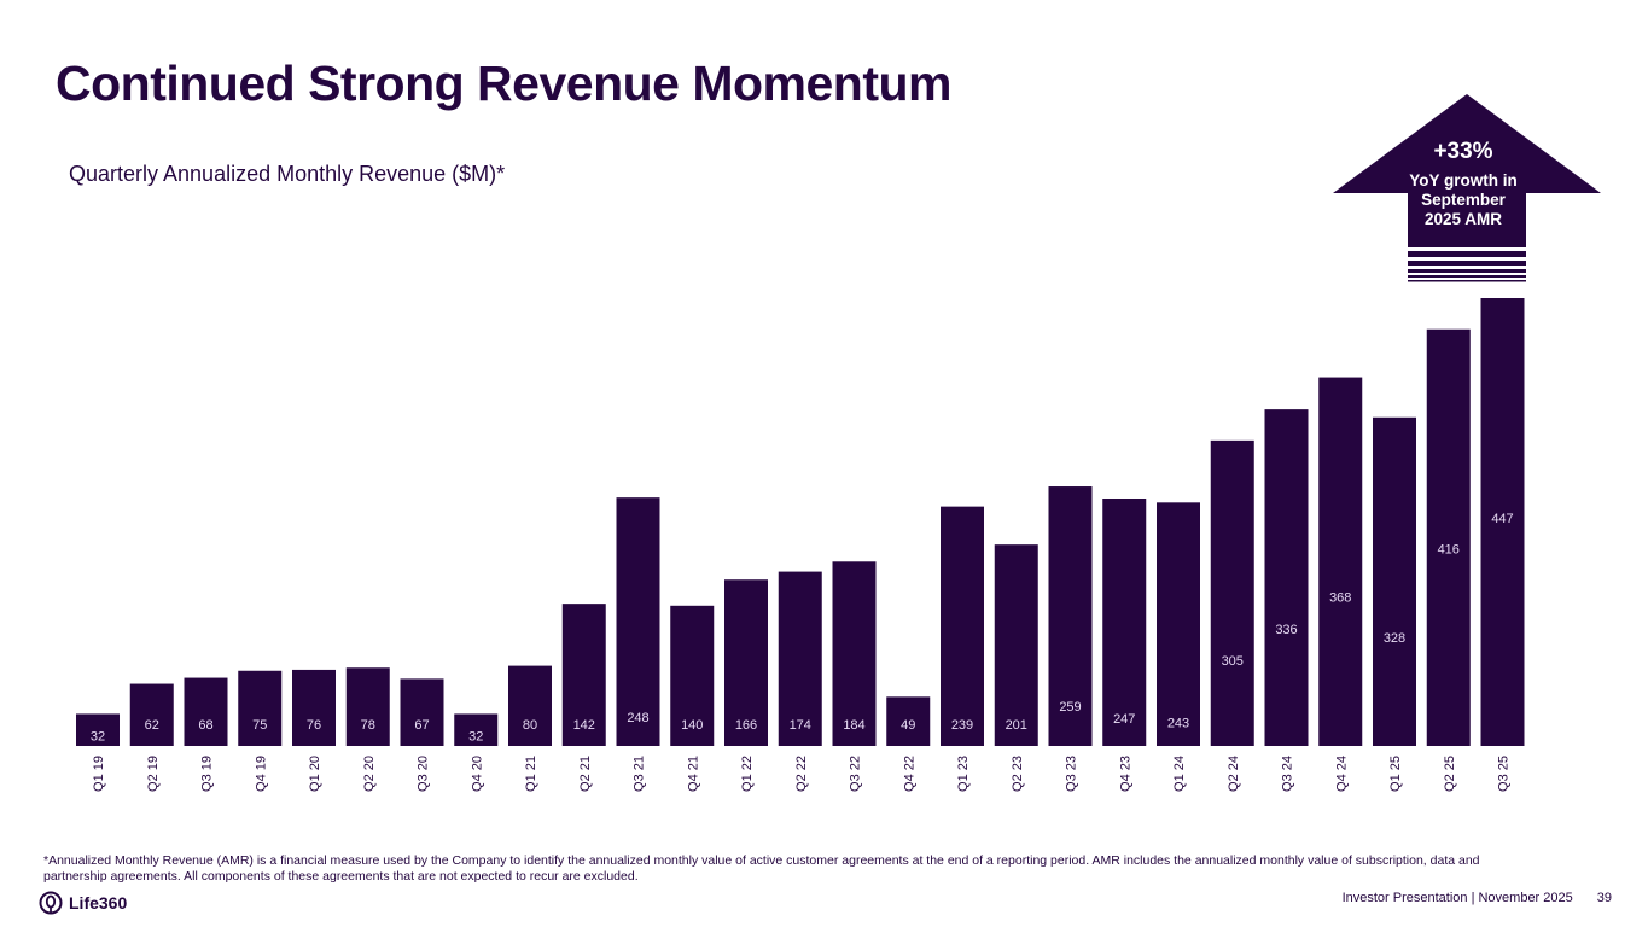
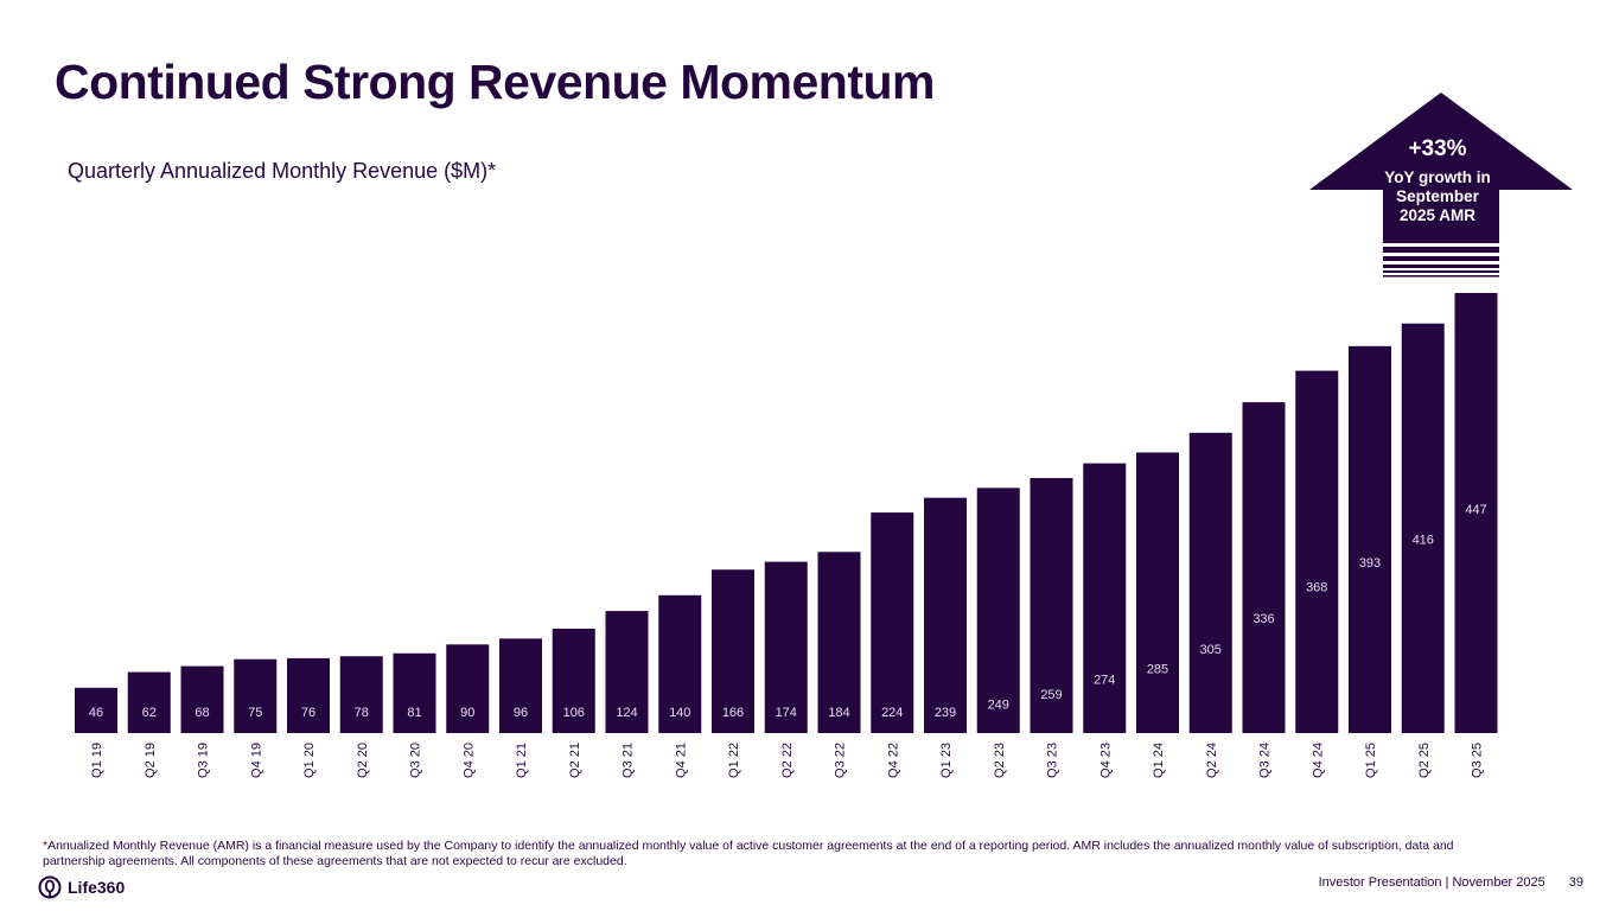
Q1 19: 32 -> 46
Q3 20: 67 -> 81
Q4 20: 32 -> 90
Q1 21: 80 -> 96
Q2 21: 142 -> 106
Q3 21: 248 -> 124
Q4 22: 49 -> 224
Q2 23: 201 -> 249
Q4 23: 247 -> 274
Q1 24: 243 -> 285
Q1 25: 328 -> 393
